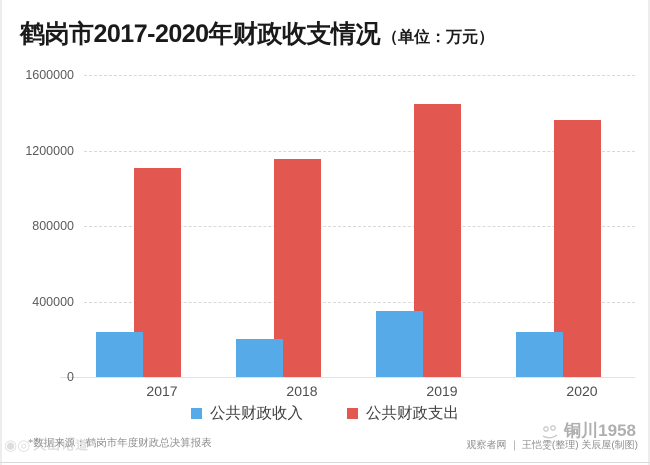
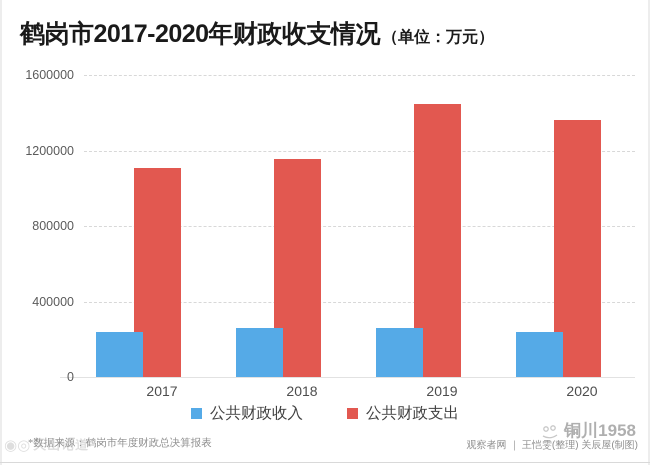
公共财政收入/2018: 200000 -> 260000
公共财政收入/2019: 350000 -> 260000
